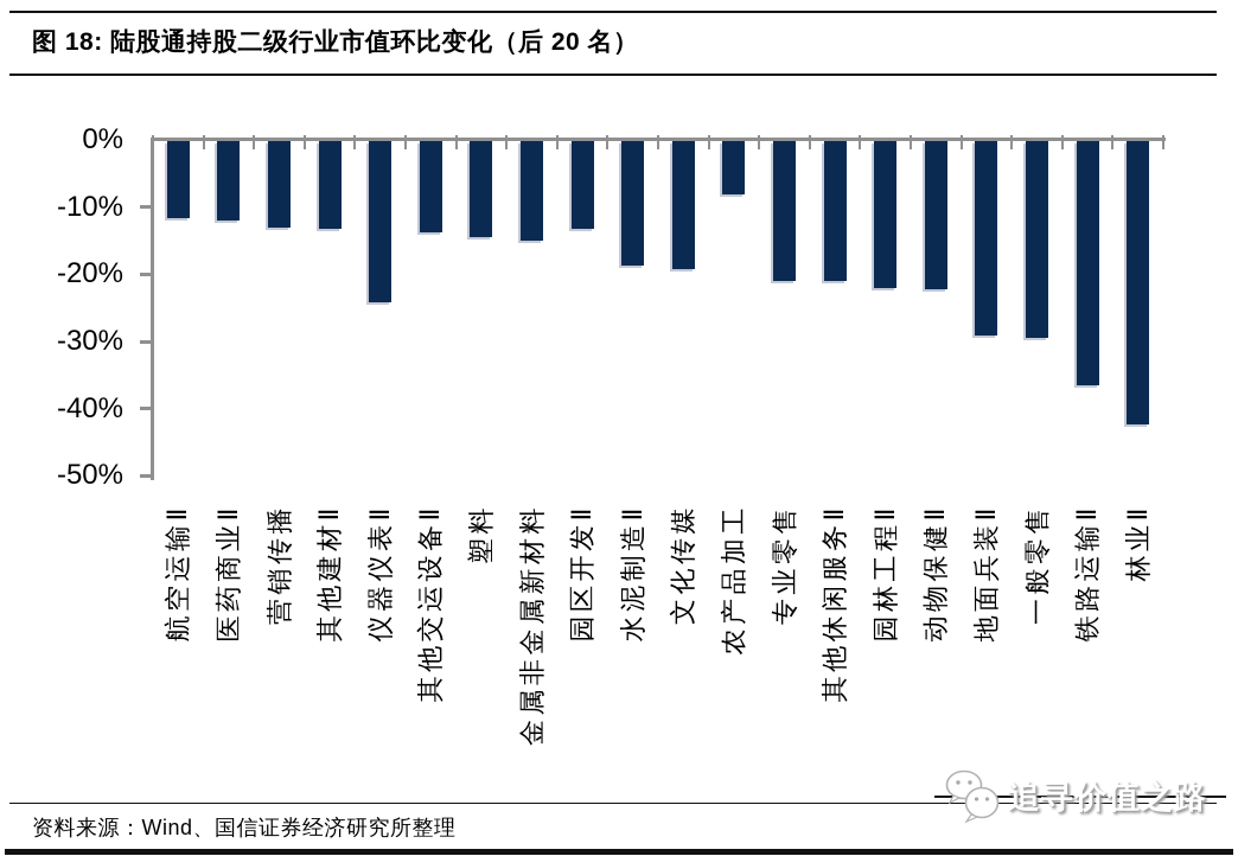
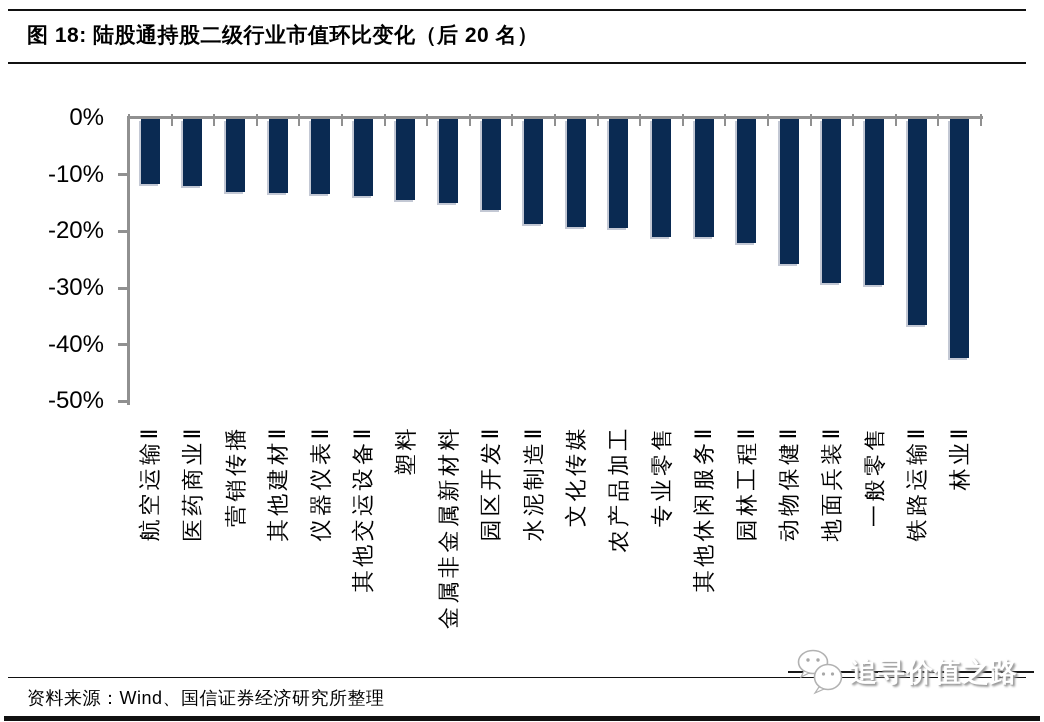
仪器仪表Ⅱ: -24% -> -13%
园区开发Ⅱ: -13% -> -16%
农产品加工: -8% -> -19%
动物保健Ⅱ: -22% -> -26%
